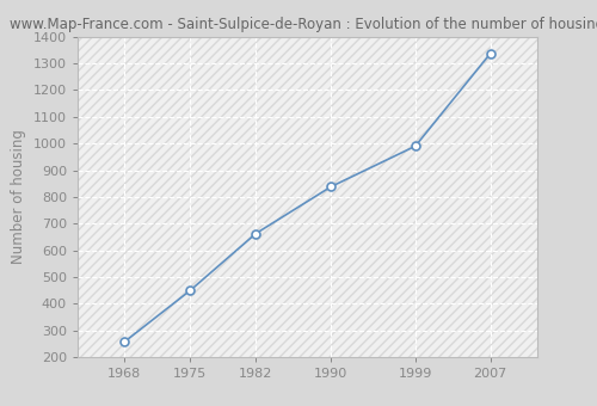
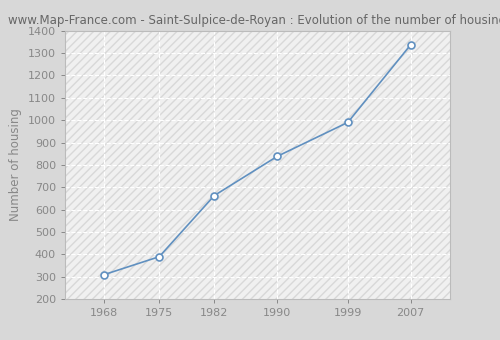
1968: 258 -> 310
1975: 450 -> 390
